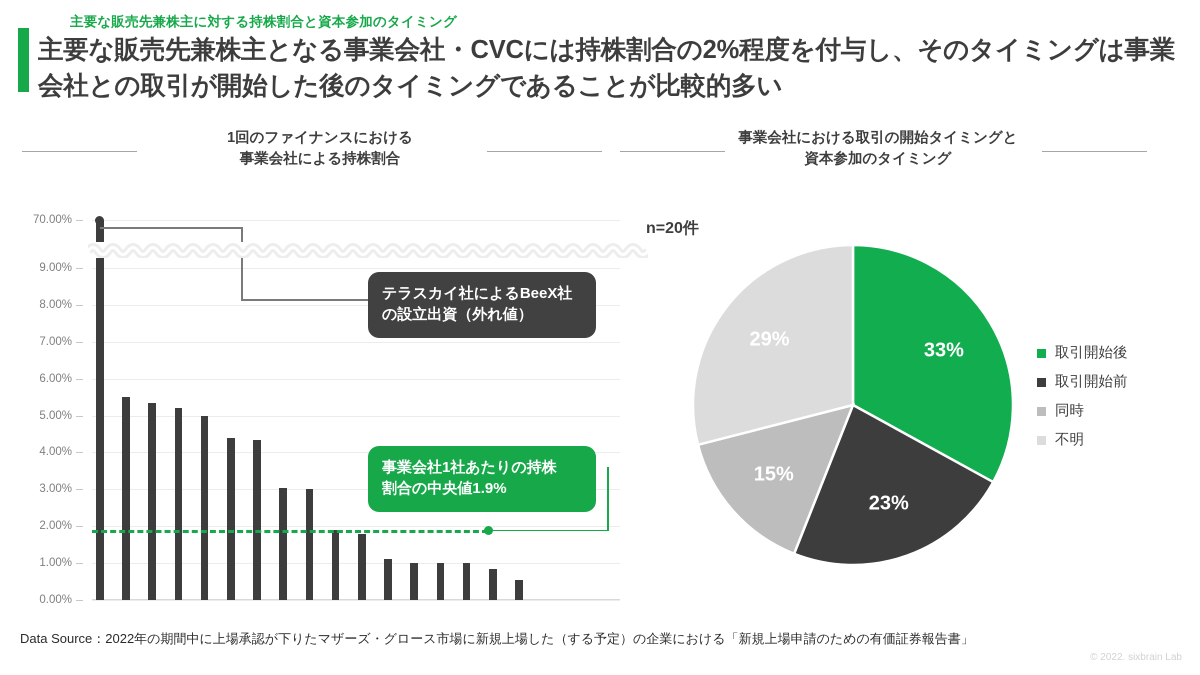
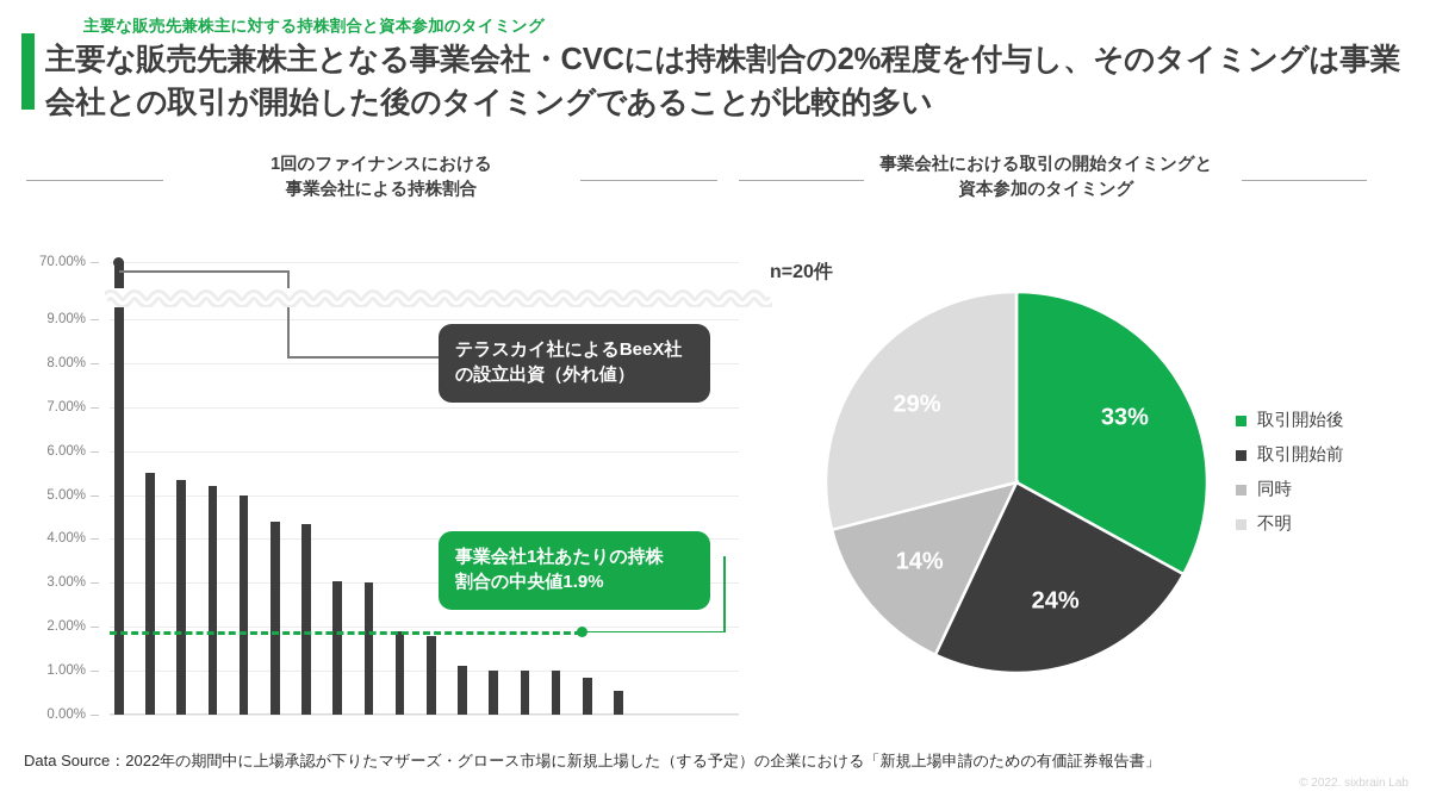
事業会社における取引の開始タイミングと資本参加のタイミング/取引開始前: 23% -> 24%
事業会社における取引の開始タイミングと資本参加のタイミング/同時: 15% -> 14%
